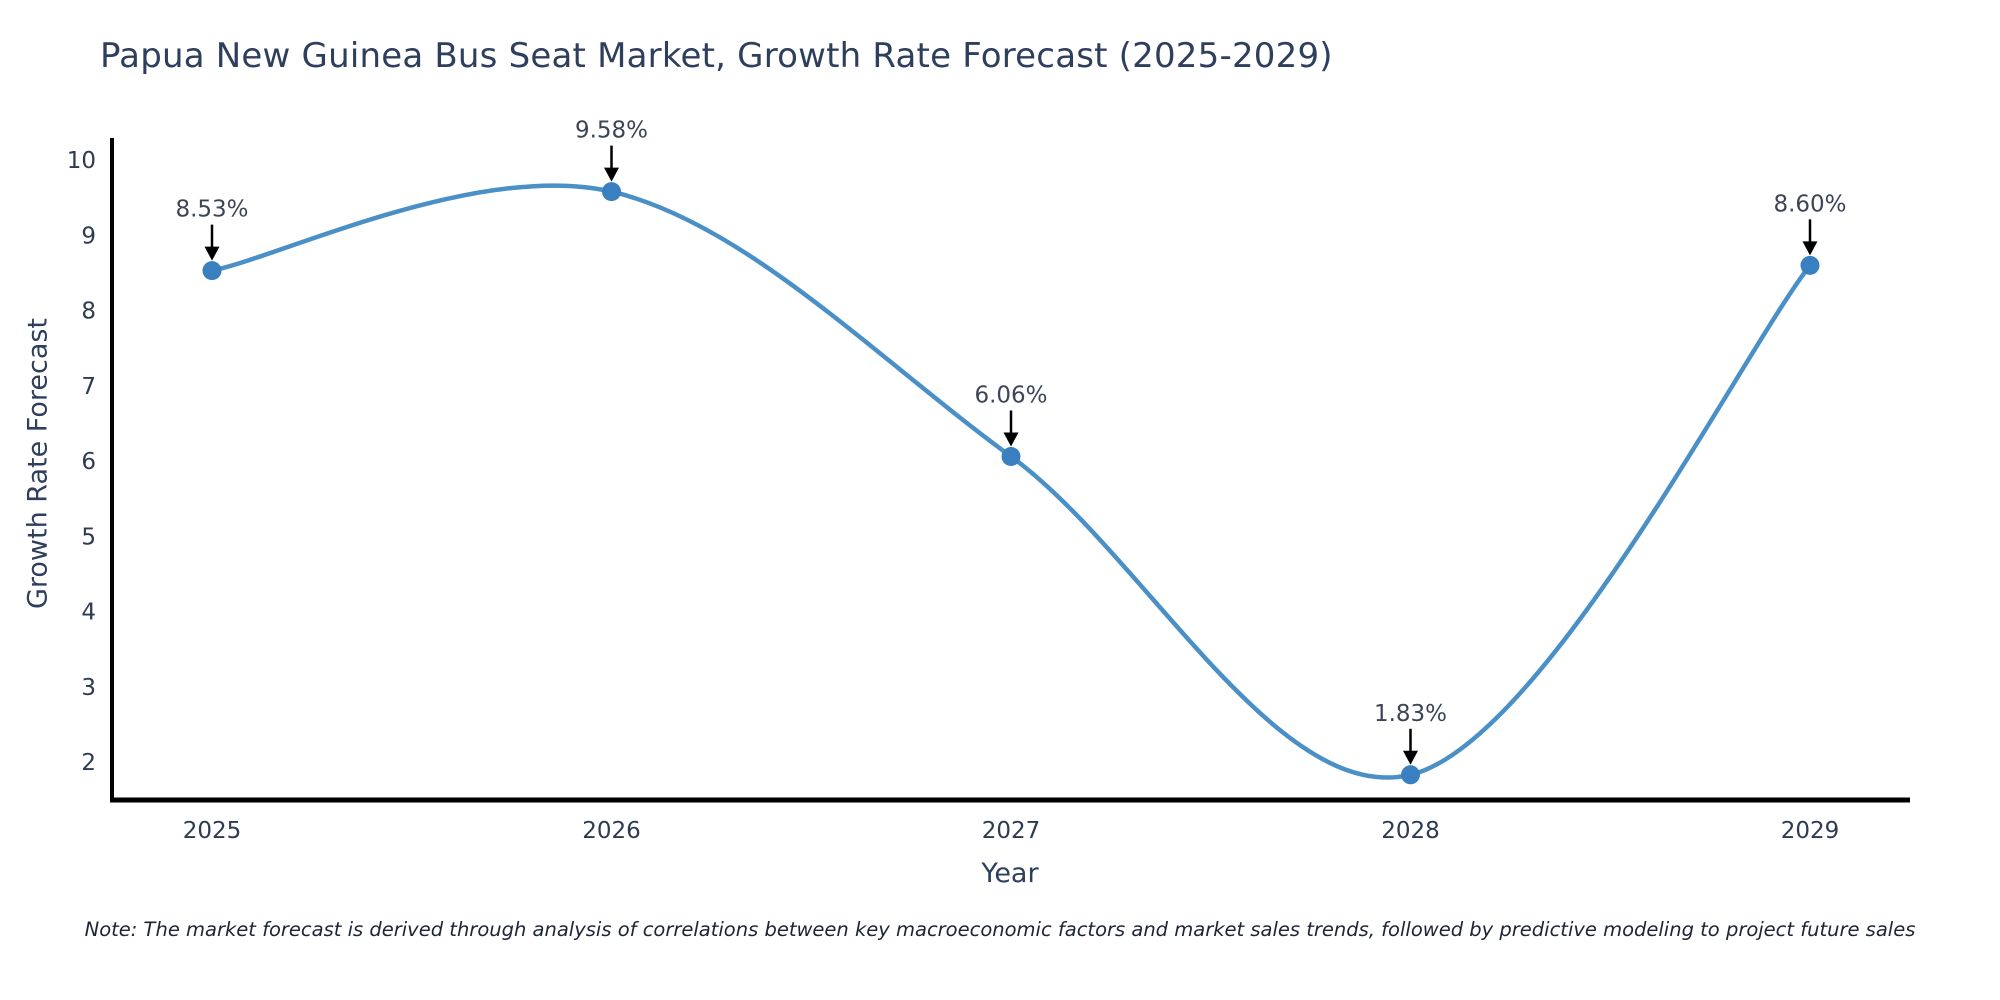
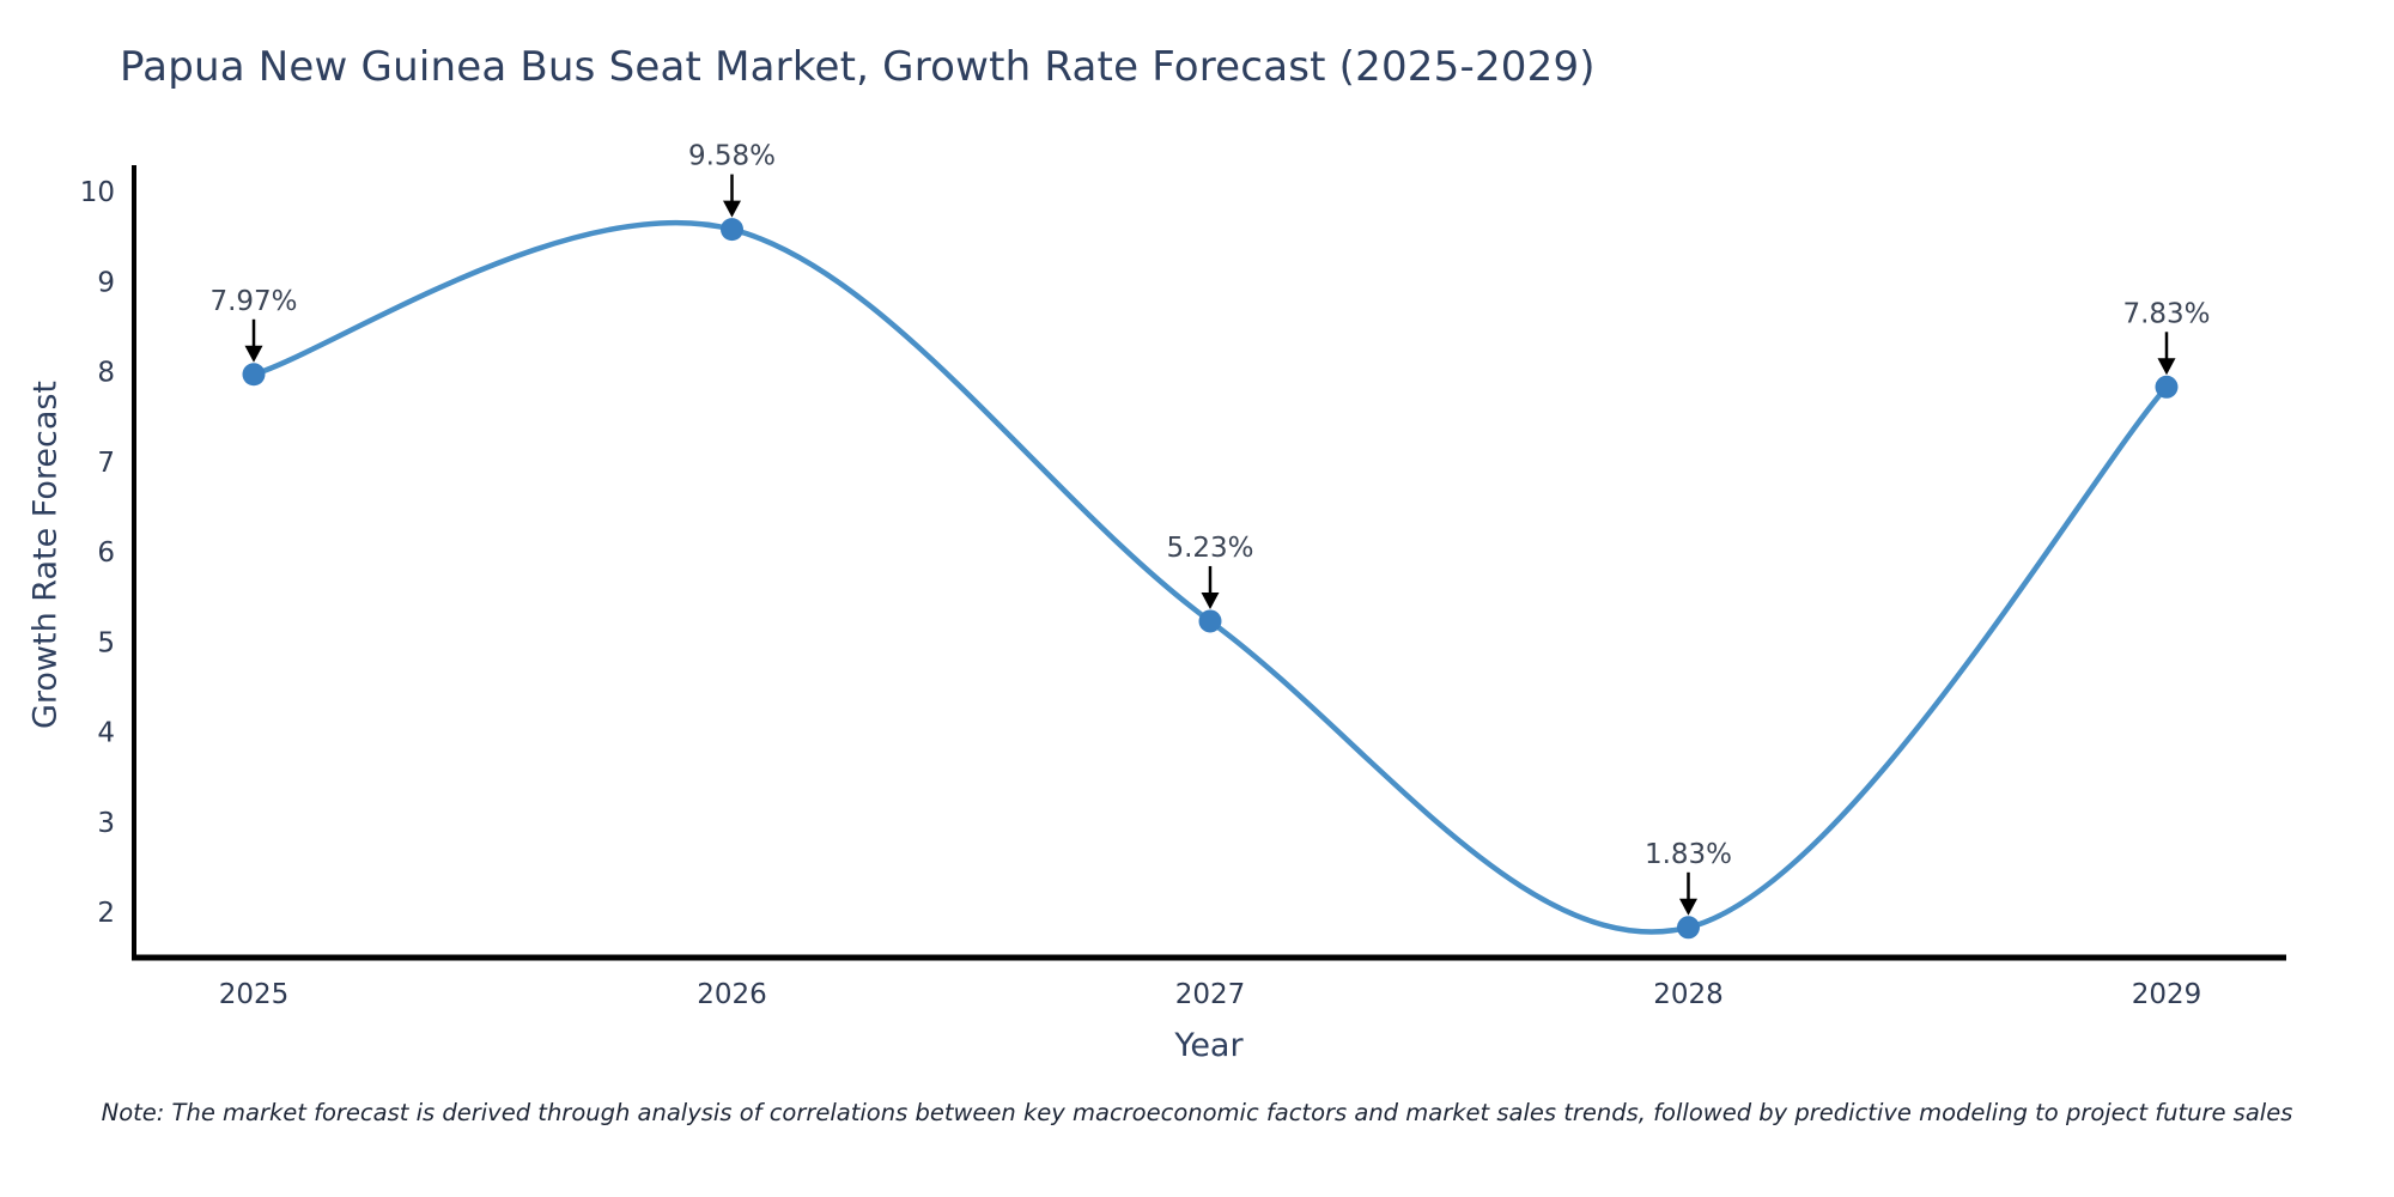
2025: 8.53% -> 7.97%
2027: 6.06% -> 5.23%
2029: 8.60% -> 7.83%
